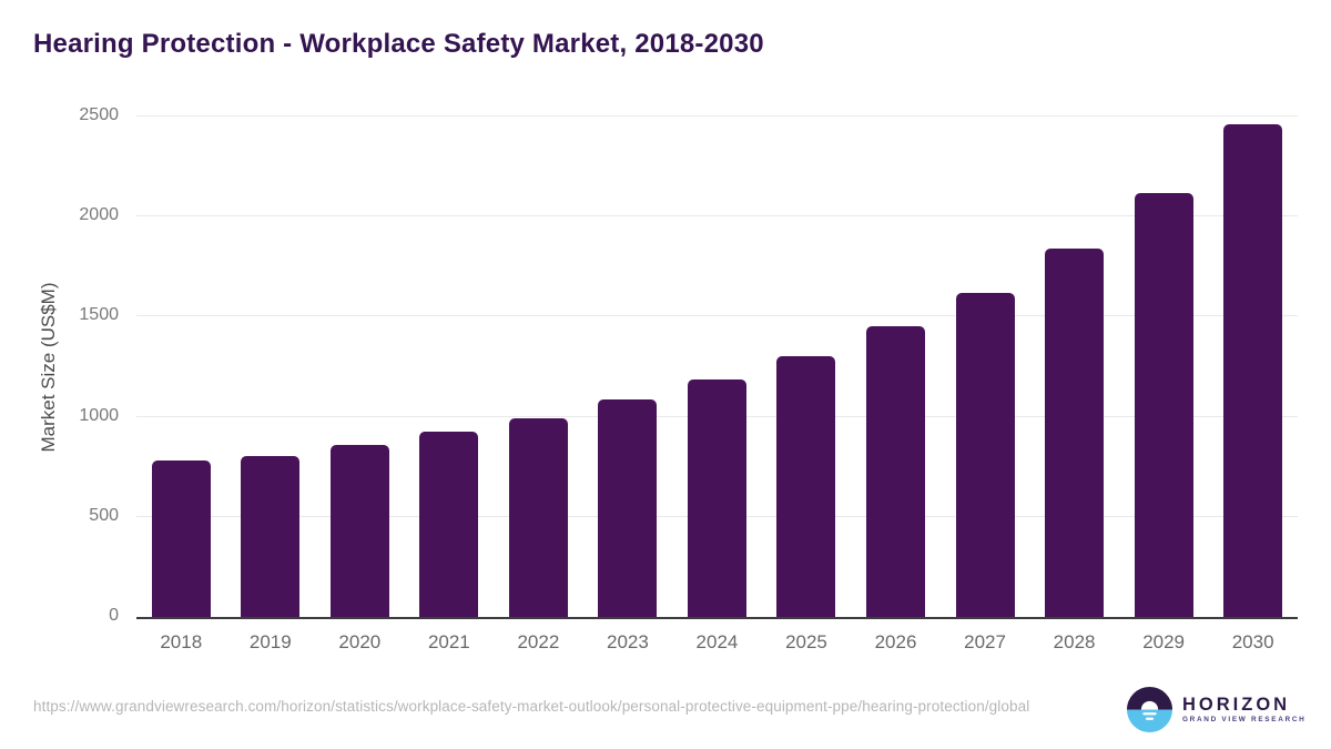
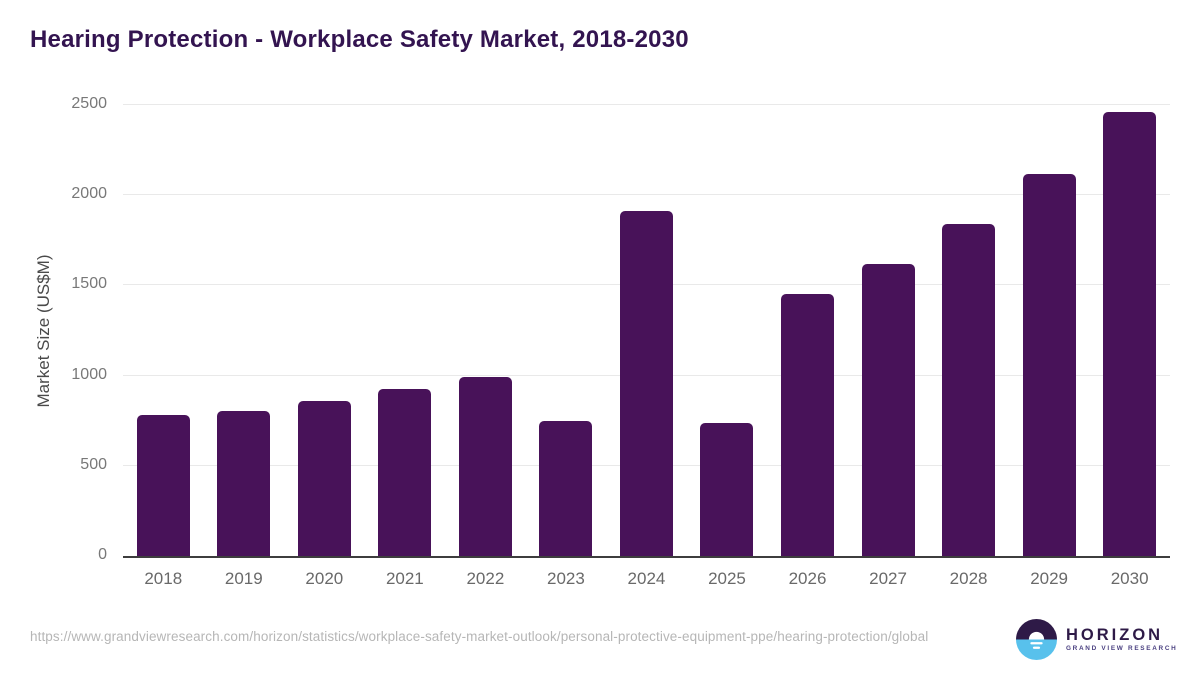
2023: 1080 -> 750
2024: 1180 -> 1910
2025: 1300 -> 740
